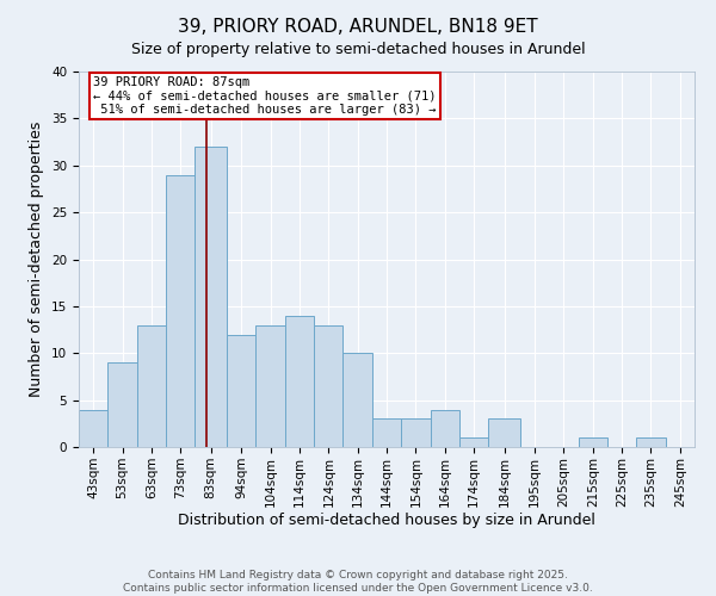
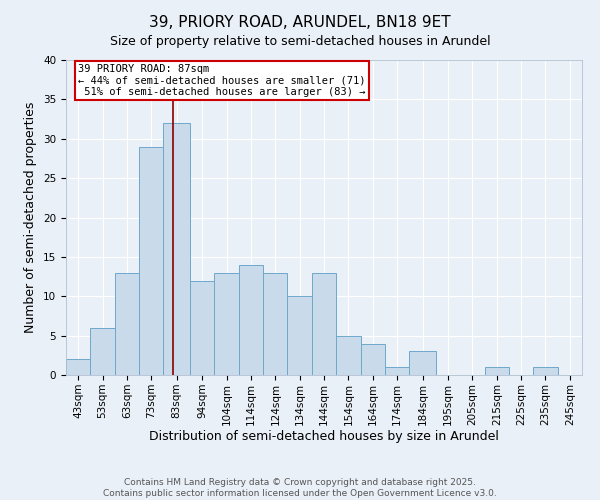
43sqm: 4 -> 2
53sqm: 9 -> 6
144sqm: 3 -> 13
154sqm: 3 -> 5
